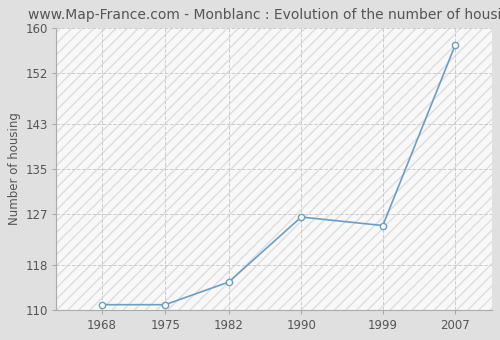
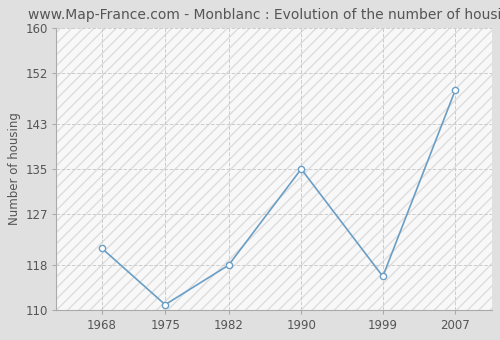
1968: 111.0 -> 121.0
1982: 115.0 -> 118.0
1990: 126.5 -> 135.0
1999: 125.0 -> 116.0
2007: 157.0 -> 149.0
